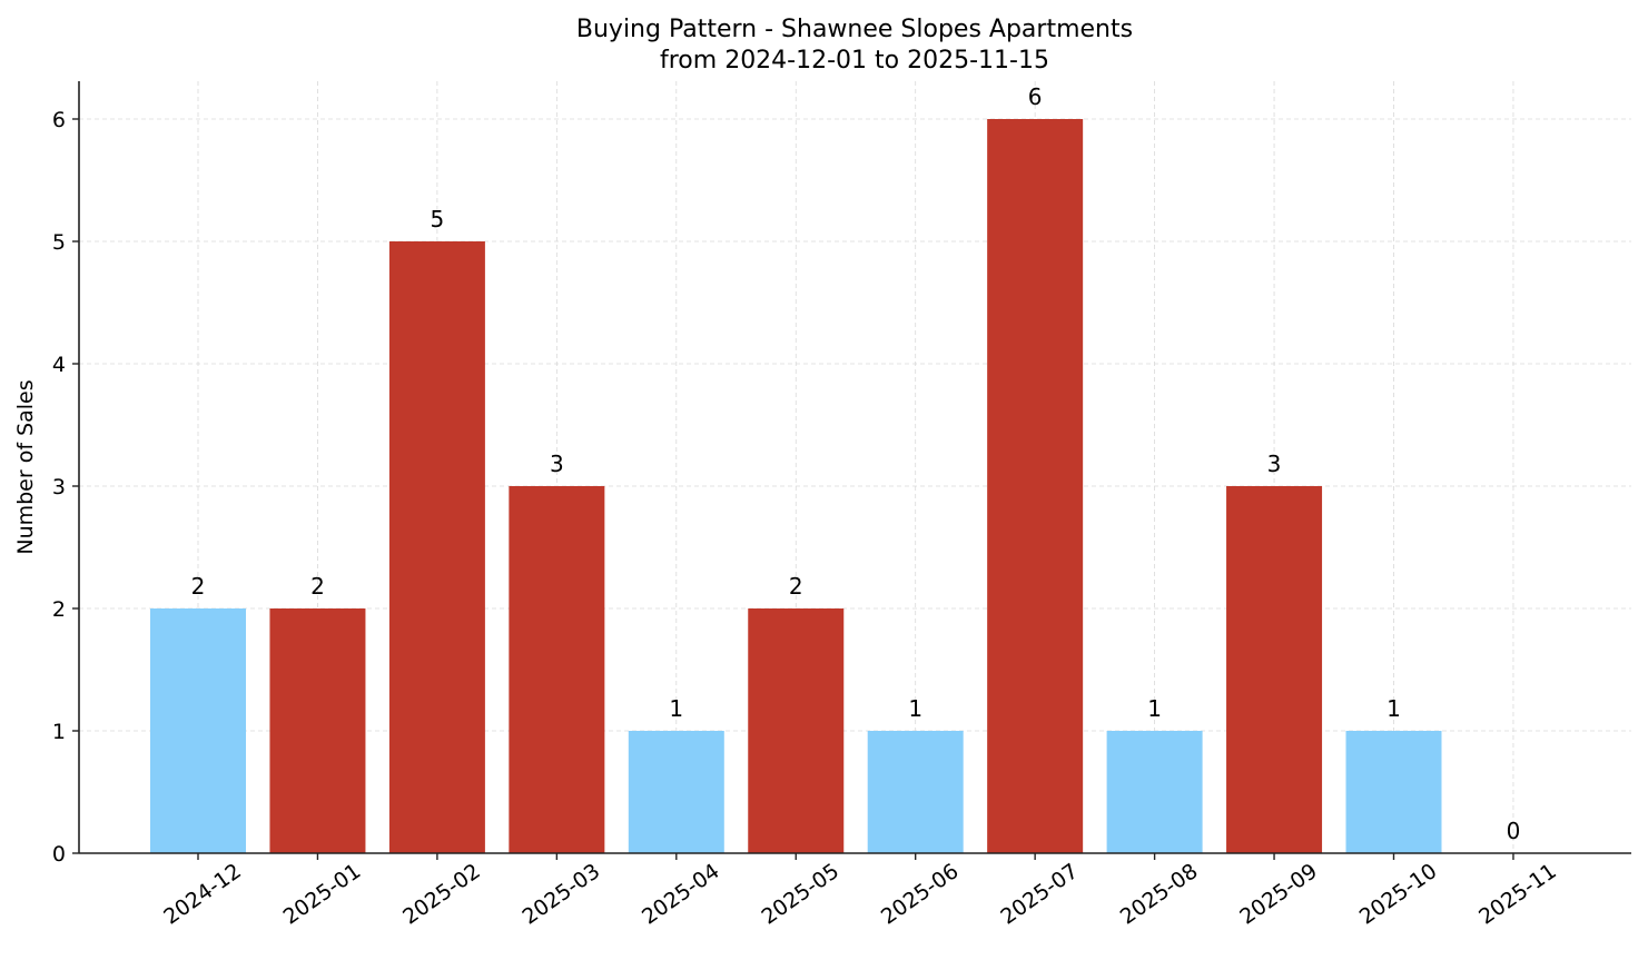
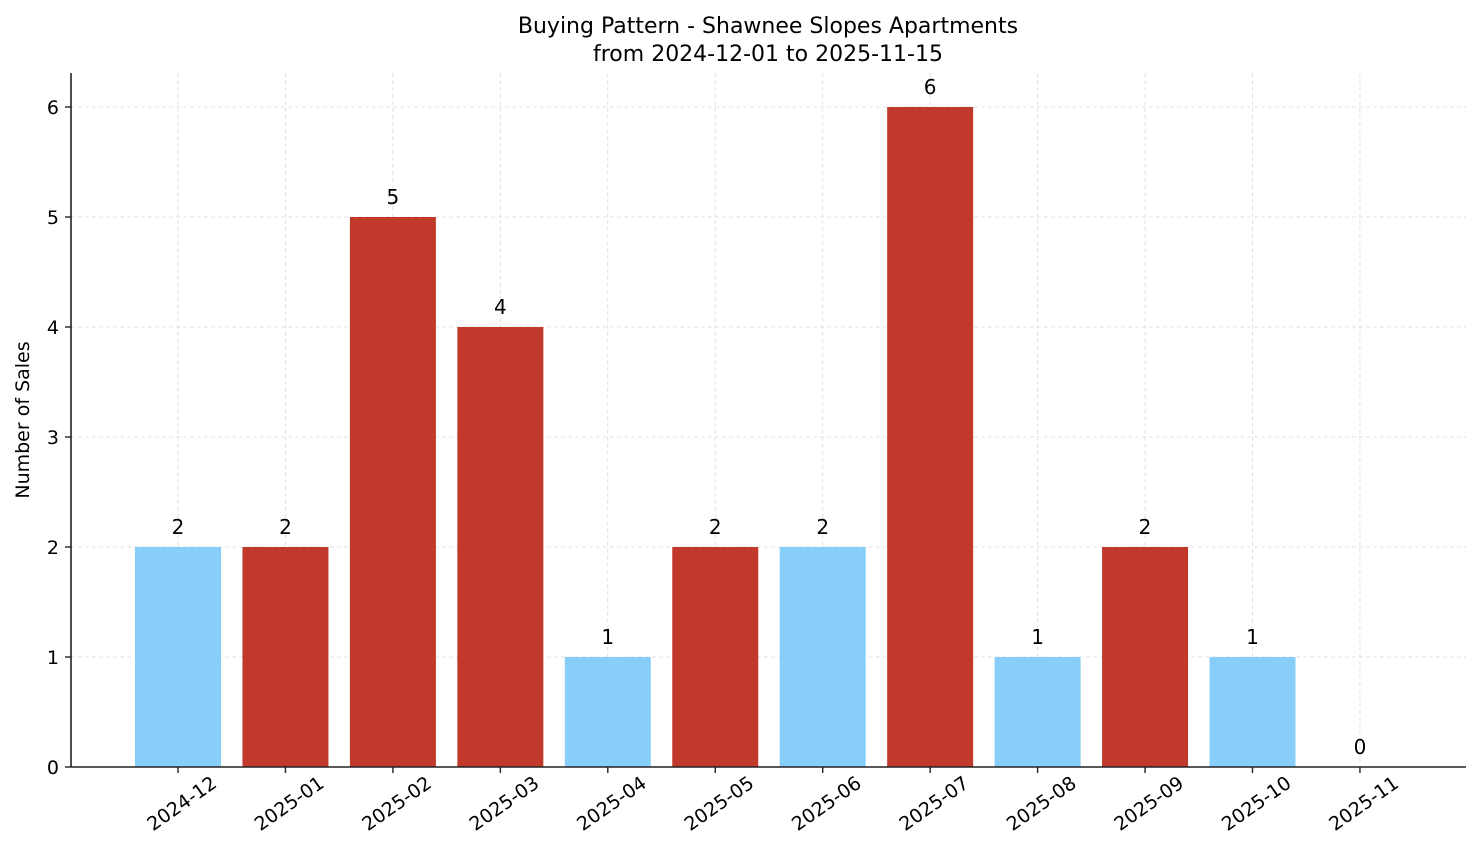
2025-03: 3 -> 4
2025-06: 1 -> 2
2025-09: 3 -> 2
